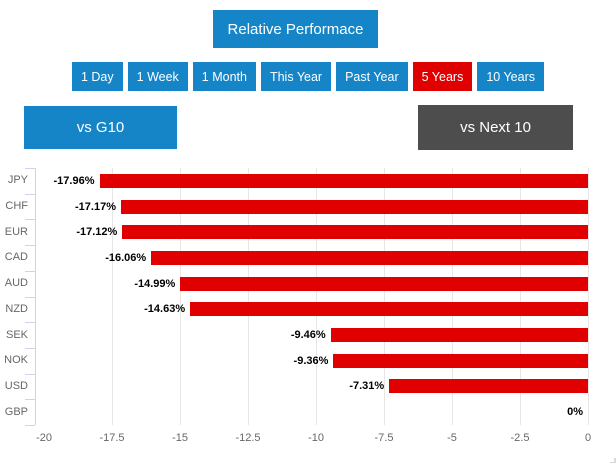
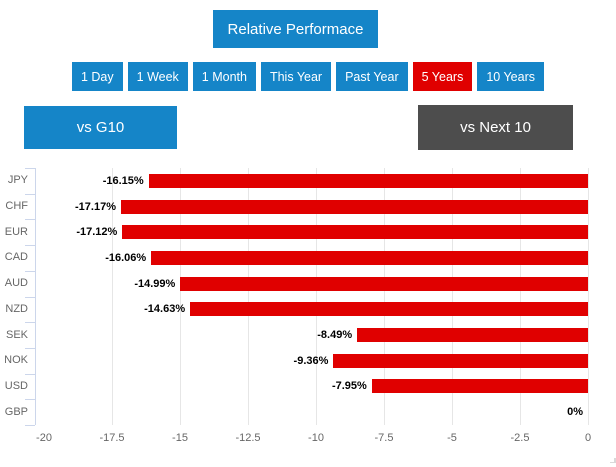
JPY: -17.96% -> -16.15%
SEK: -9.46% -> -8.49%
USD: -7.31% -> -7.95%
